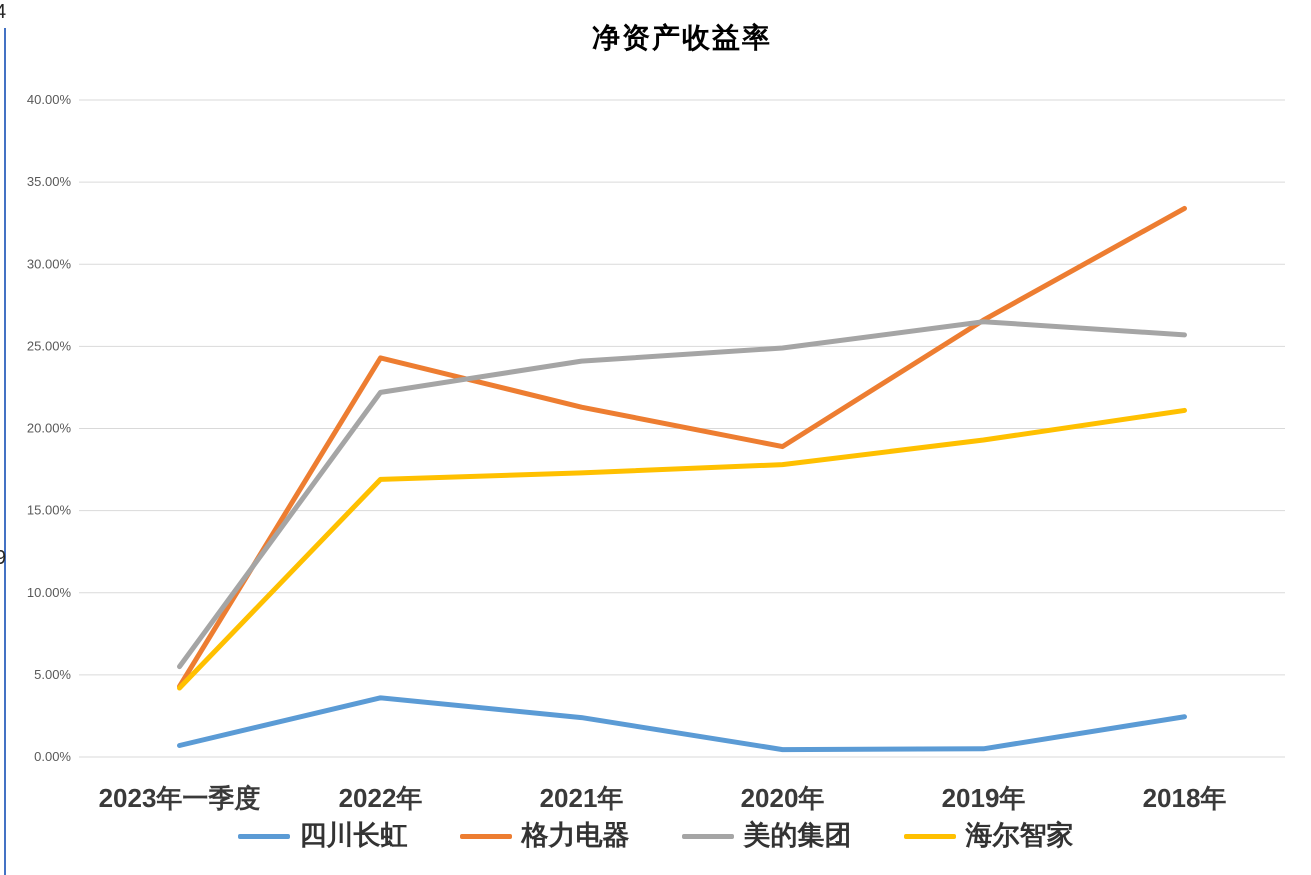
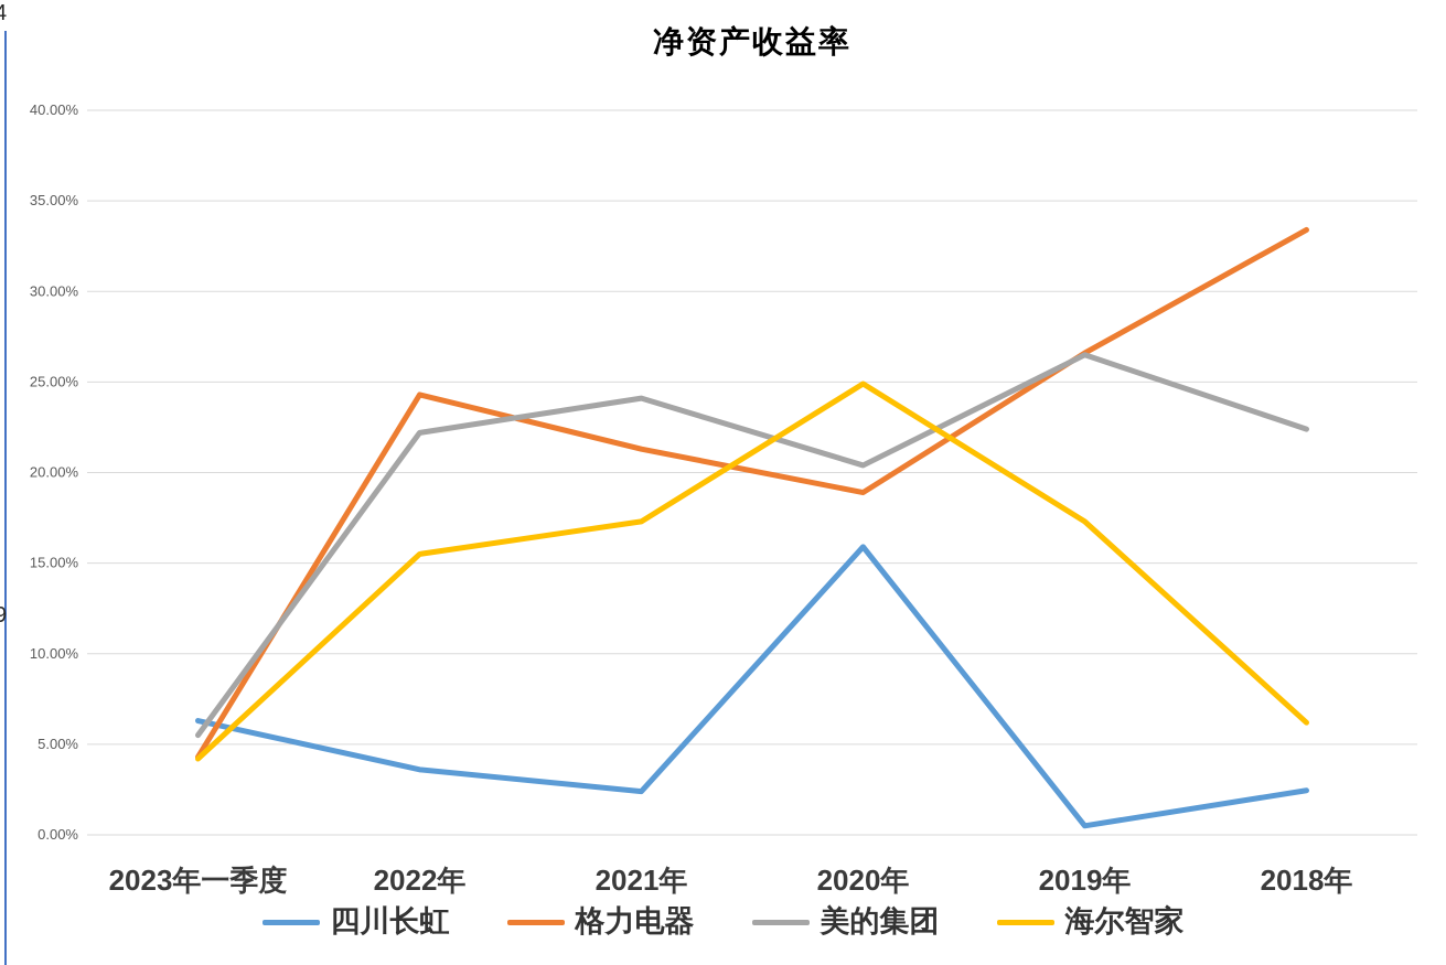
四川长虹/2023年一季度: 0.7% -> 6.3%
海尔智家/2022年: 16.9% -> 15.5%
四川长虹/2020年: 0.5% -> 15.9%
美的集团/2020年: 24.9% -> 20.4%
海尔智家/2020年: 17.8% -> 24.9%
海尔智家/2019年: 19.3% -> 17.3%
美的集团/2018年: 25.7% -> 22.4%
海尔智家/2018年: 21.1% -> 6.2%
